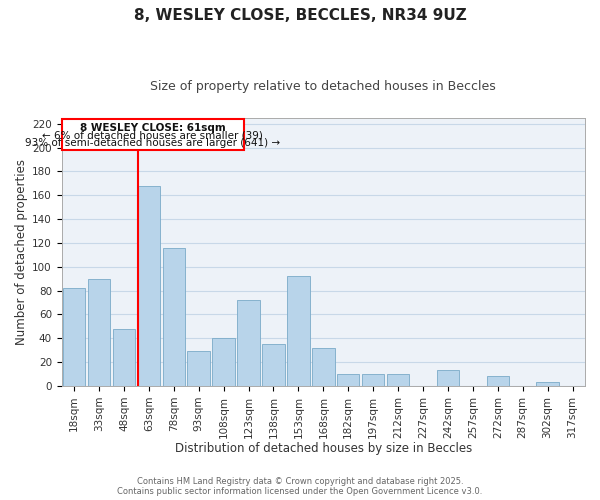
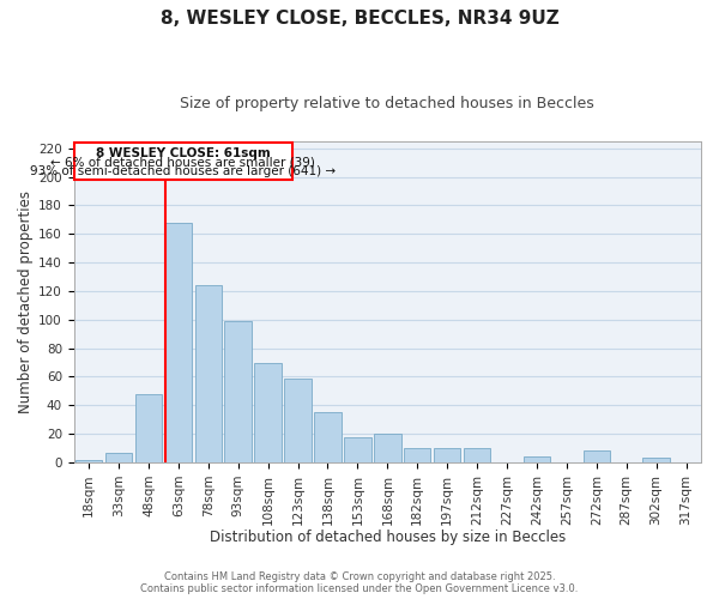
18sqm: 82 -> 2
33sqm: 90 -> 7
78sqm: 116 -> 124
93sqm: 29 -> 99
108sqm: 40 -> 70
123sqm: 72 -> 59
153sqm: 92 -> 18
168sqm: 32 -> 20
242sqm: 13 -> 4
